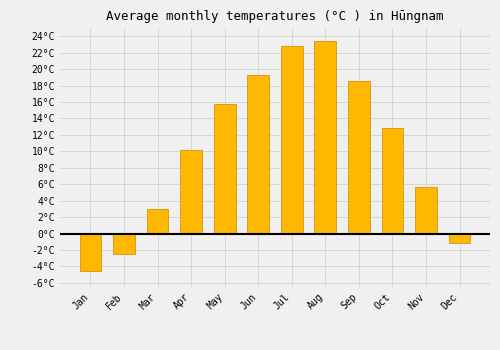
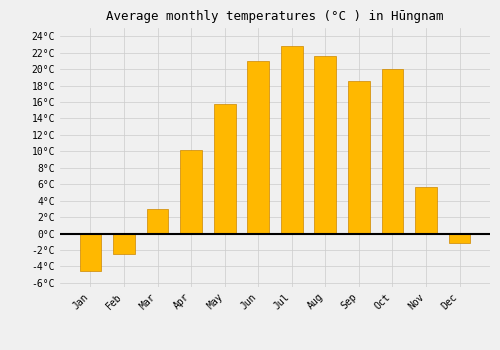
Jun: 19.3°C -> 21.0°C
Aug: 23.4°C -> 21.6°C
Oct: 12.8°C -> 20.0°C
